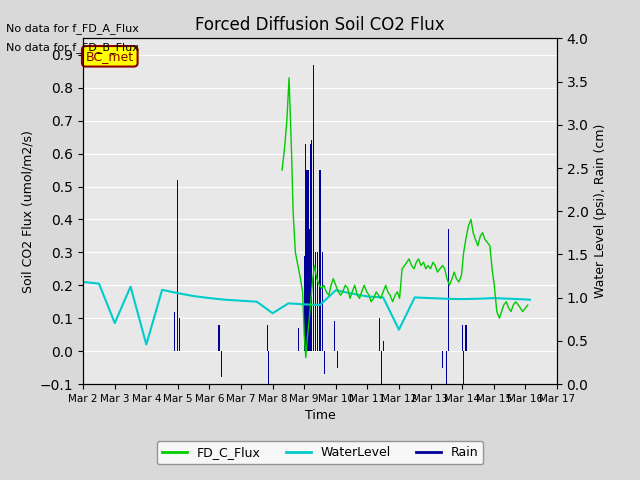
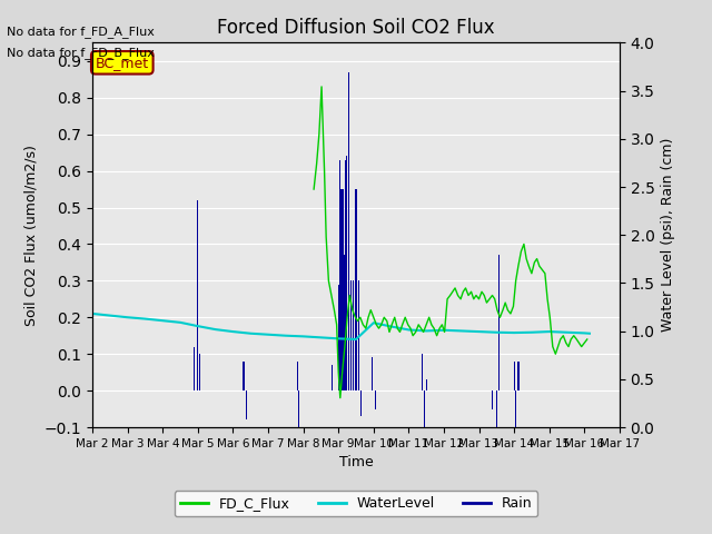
WaterLevel/Mar 3: 0.085 -> 0.200
WaterLevel/Mar 4: 0.020 -> 0.191
WaterLevel/Mar 8: 0.115 -> 0.148
WaterLevel/Mar 12: 0.065 -> 0.165
